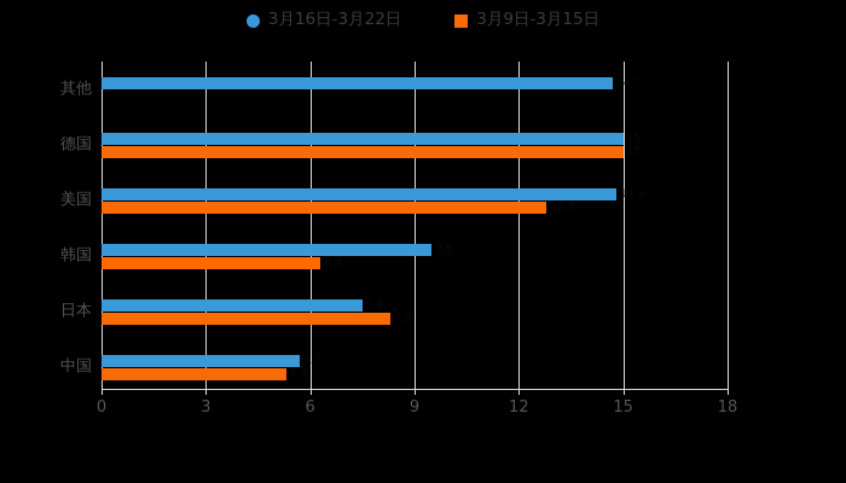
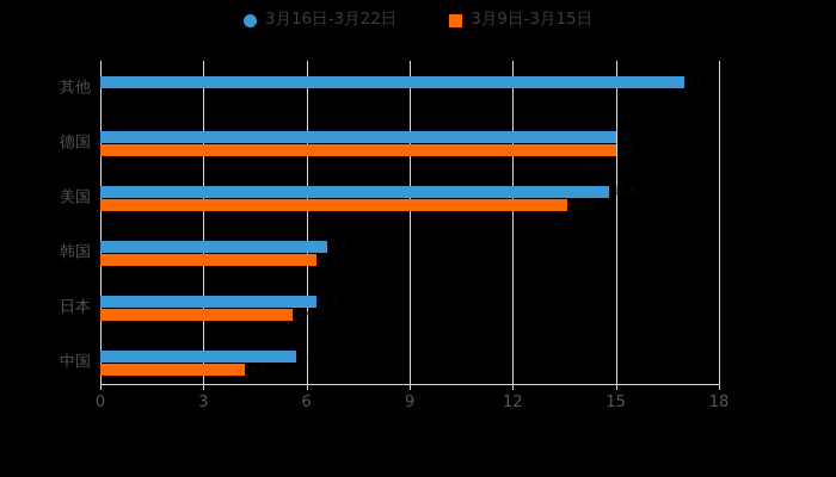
3月16日-3月22日/其他: 14.7 -> 17
3月9日-3月15日/美国: 12.8 -> 13.6
3月16日-3月22日/韩国: 9.5 -> 6.6
3月16日-3月22日/日本: 7.5 -> 6.3
3月9日-3月15日/日本: 8.3 -> 5.6
3月9日-3月15日/中国: 5.3 -> 4.2
